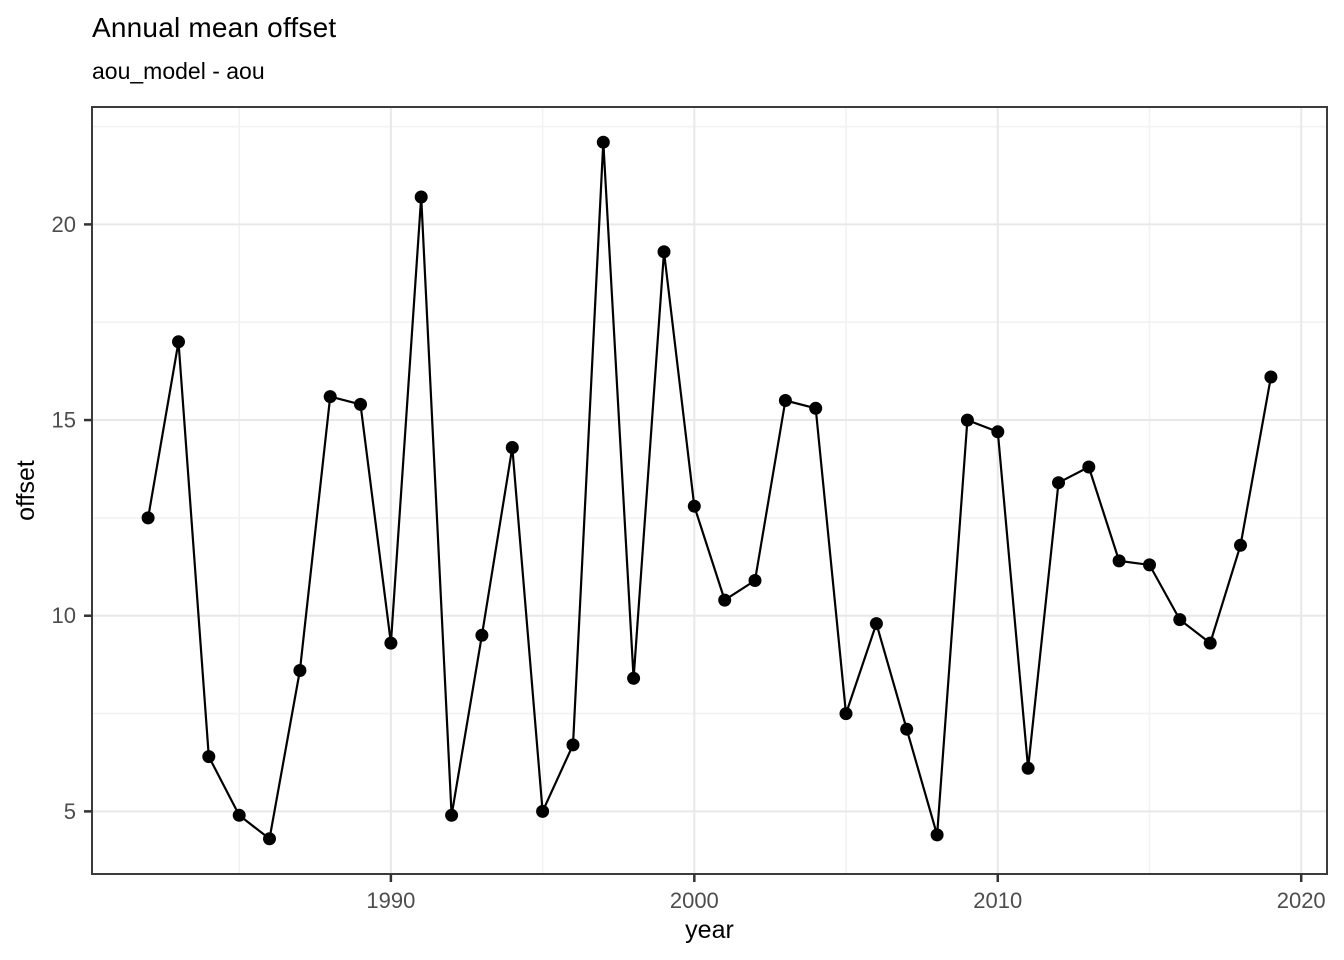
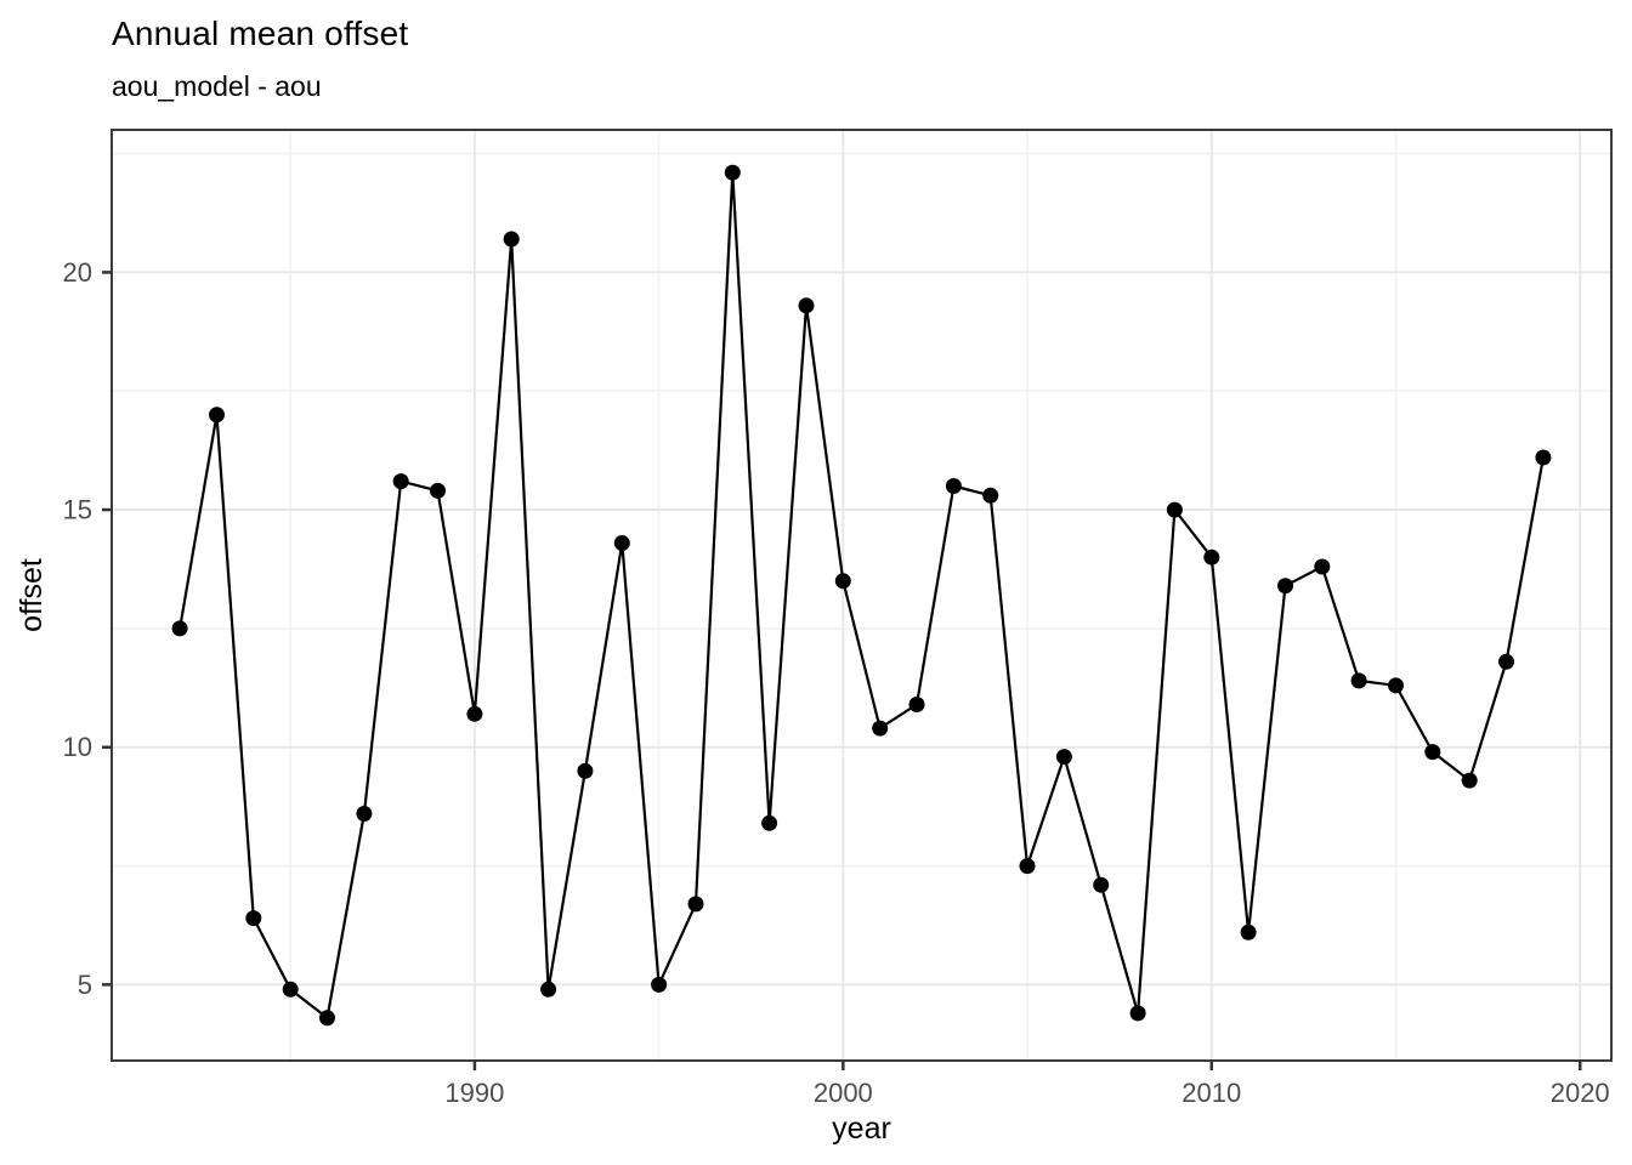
1990: 9.3 -> 10.7
2000: 12.8 -> 13.5
2010: 14.7 -> 14.0
